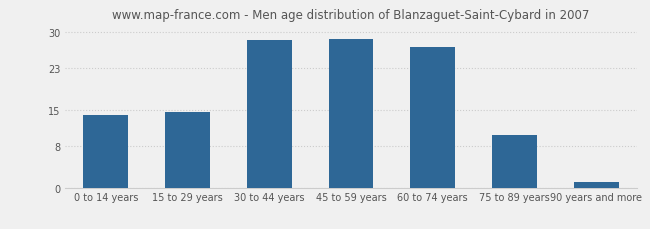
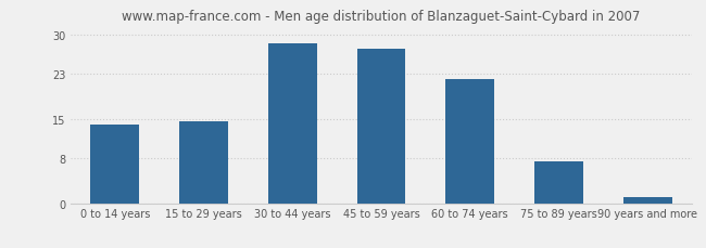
45 to 59 years: 28.6 -> 27.5
60 to 74 years: 27.0 -> 22.0
75 to 89 years: 10.2 -> 7.5
